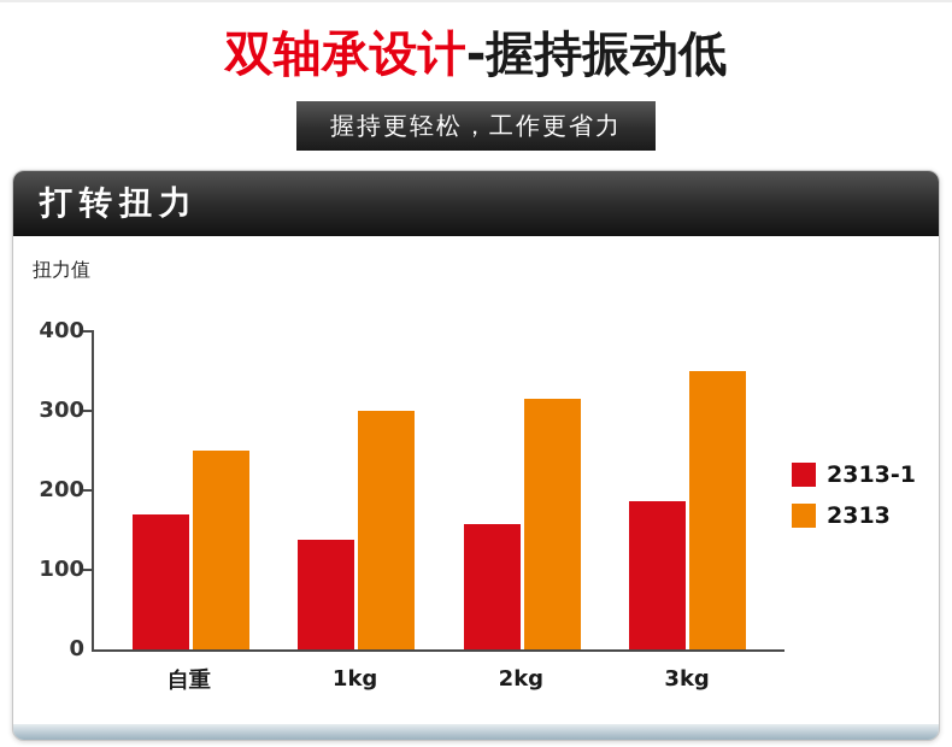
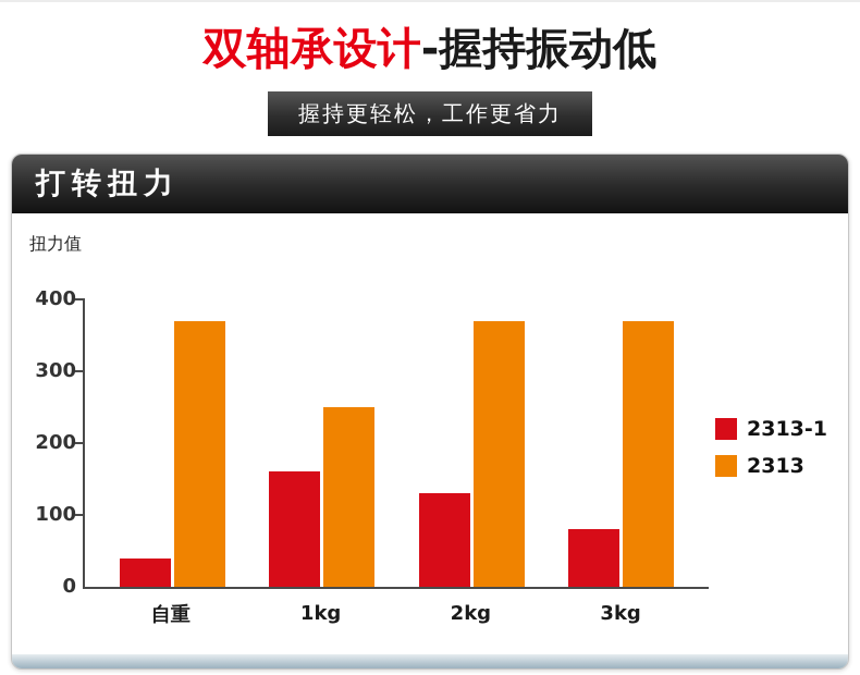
2313-1/自重: 170 -> 40
2313/自重: 250 -> 370
2313-1/1kg: 140 -> 160
2313/1kg: 300 -> 250
2313-1/2kg: 160 -> 130
2313/2kg: 320 -> 370
2313-1/3kg: 190 -> 80
2313/3kg: 350 -> 370
